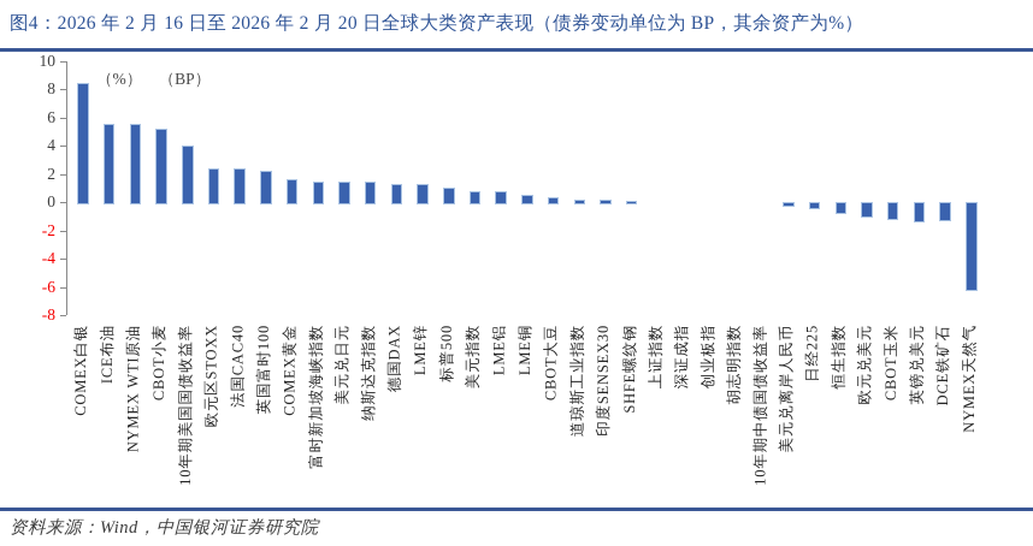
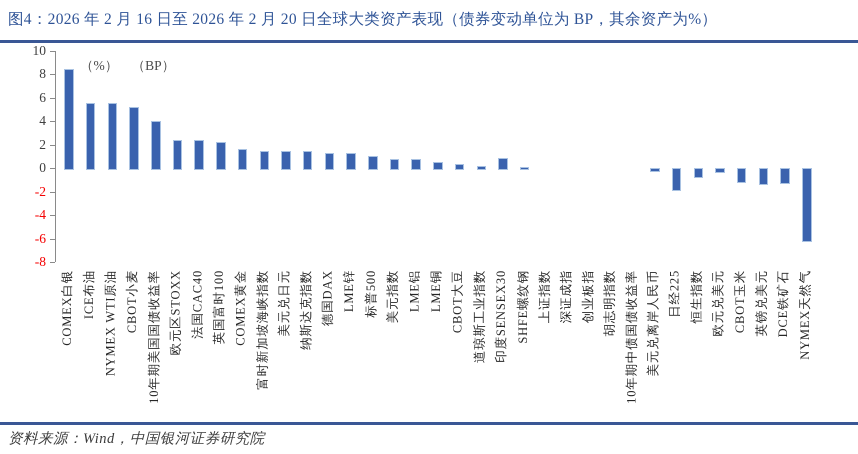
印度SENSEX30: 0.1 -> 0.9
日经225: -0.3 -> -1.8
欧元兑美元: -0.9 -> -0.2
